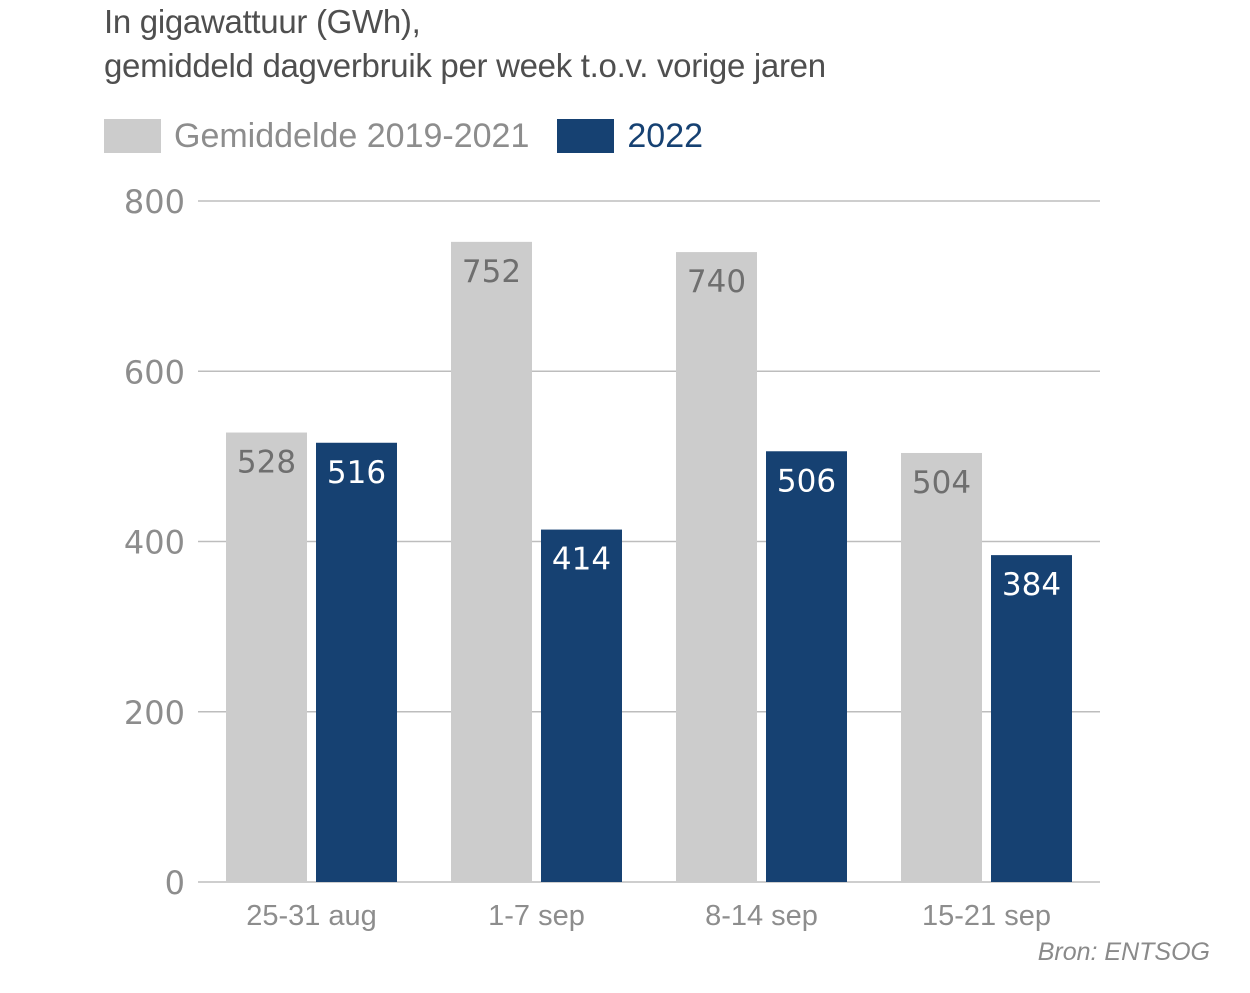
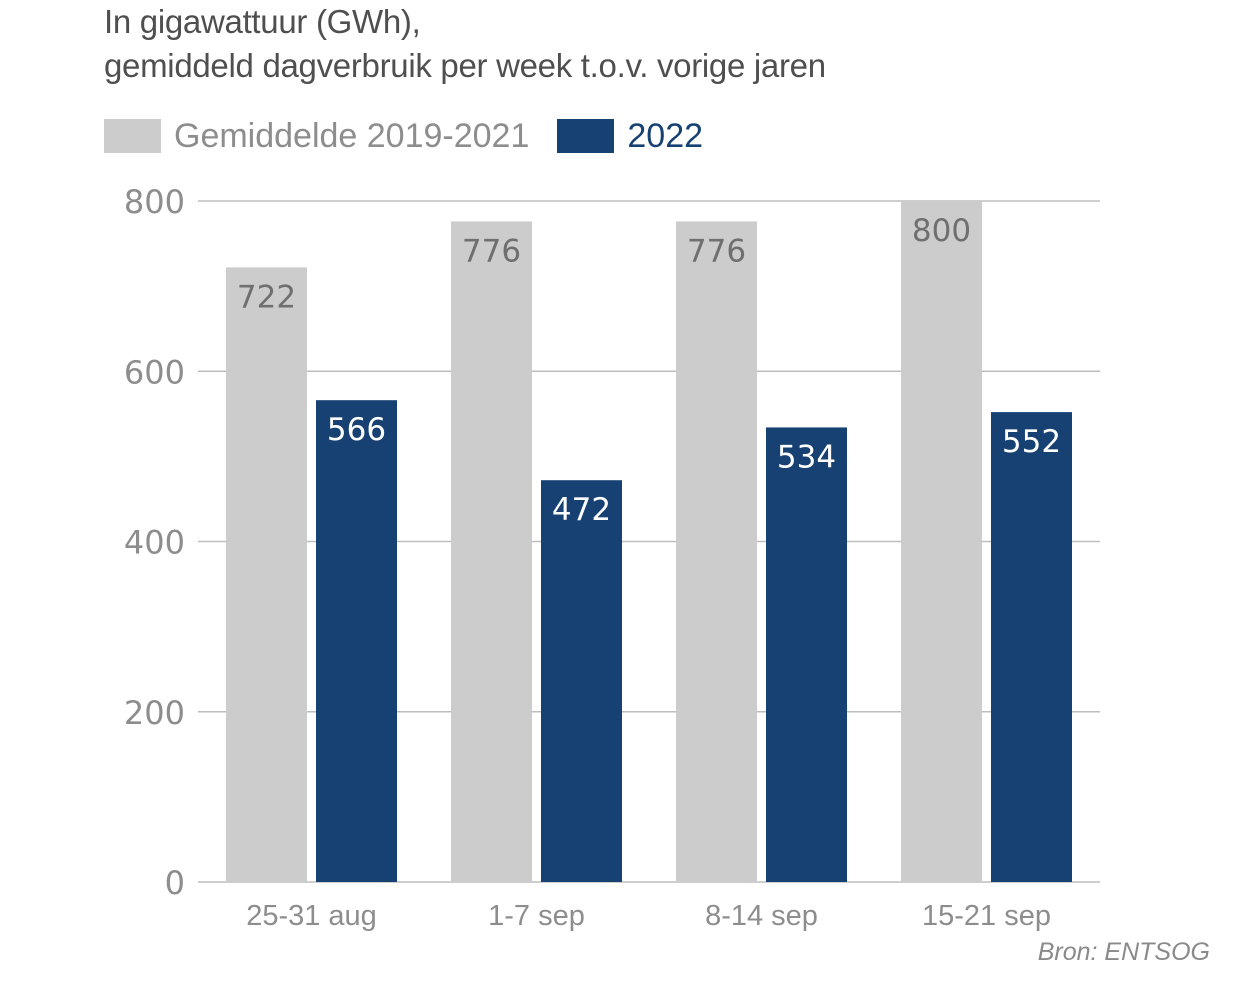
Gemiddelde 2019-2021/25-31 aug: 528 -> 722
2022/25-31 aug: 516 -> 566
Gemiddelde 2019-2021/1-7 sep: 752 -> 776
2022/1-7 sep: 414 -> 472
Gemiddelde 2019-2021/8-14 sep: 740 -> 776
2022/8-14 sep: 506 -> 534
Gemiddelde 2019-2021/15-21 sep: 504 -> 800
2022/15-21 sep: 384 -> 552
